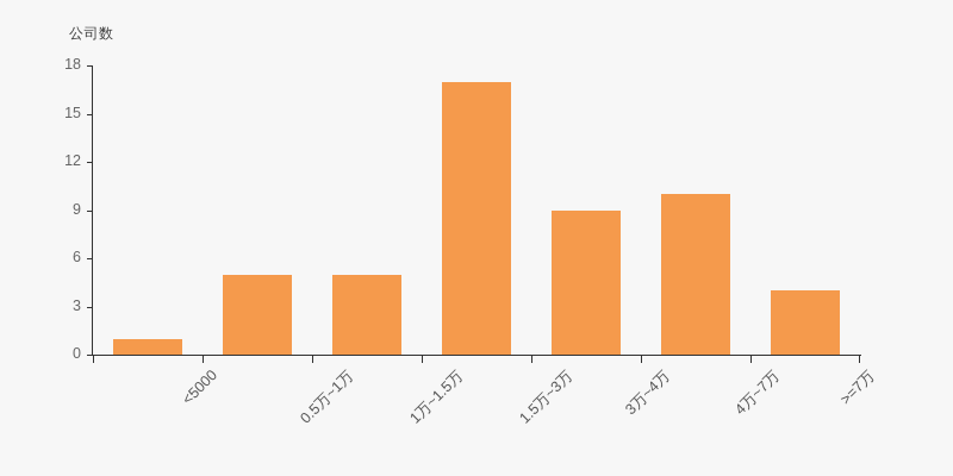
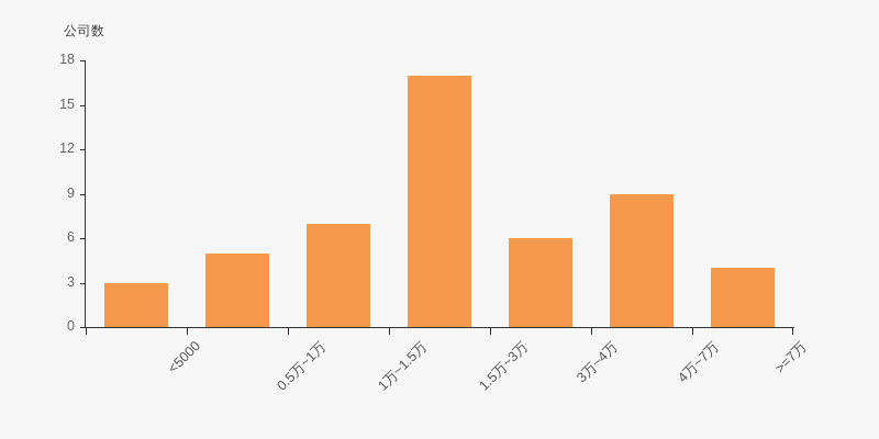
<5000: 1 -> 3
1万~1.5万: 5 -> 7
3万~4万: 9 -> 6
4万~7万: 10 -> 9
